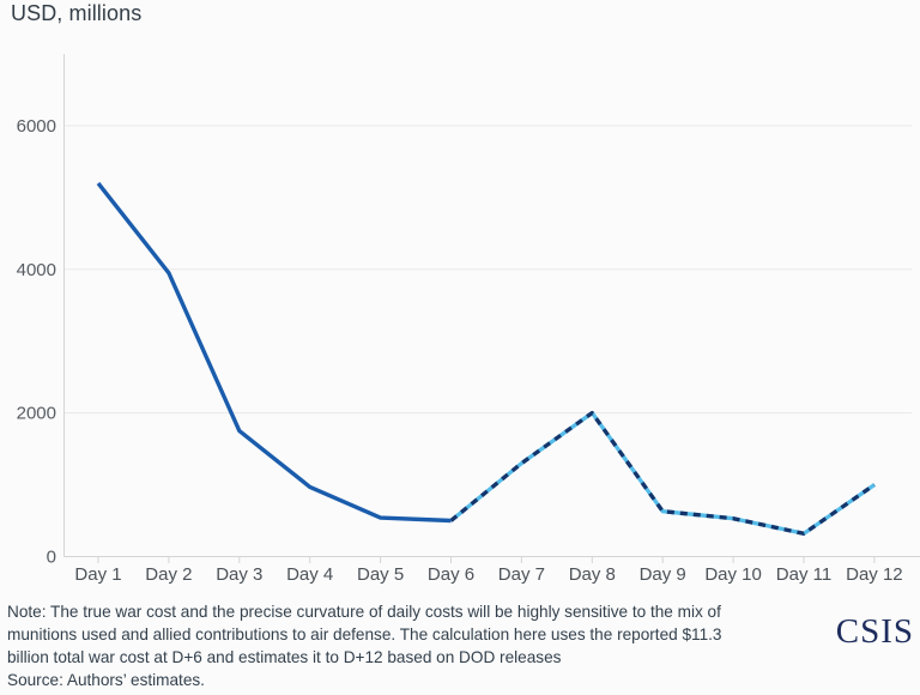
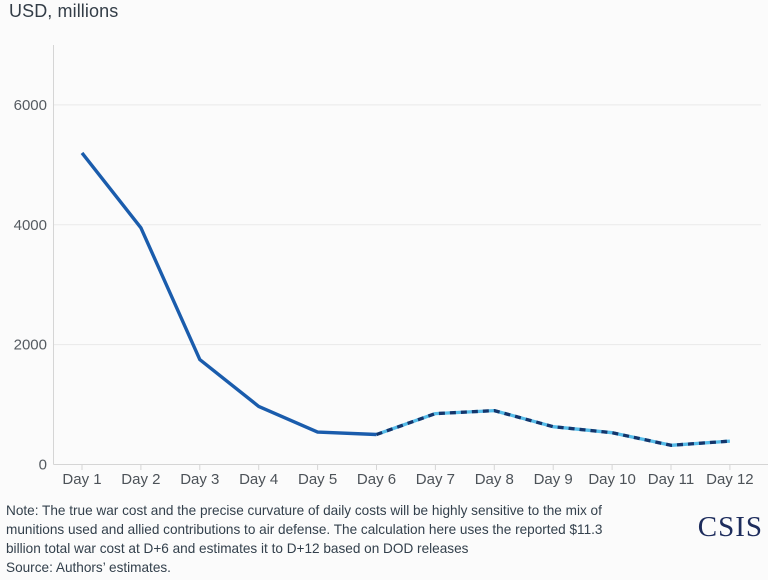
Day 7: 1300 -> 800
Day 8: 2000 -> 900
Day 12: 1000 -> 400
